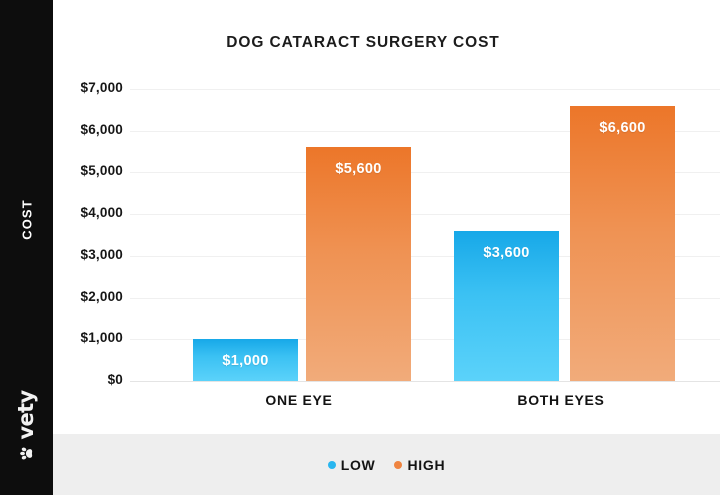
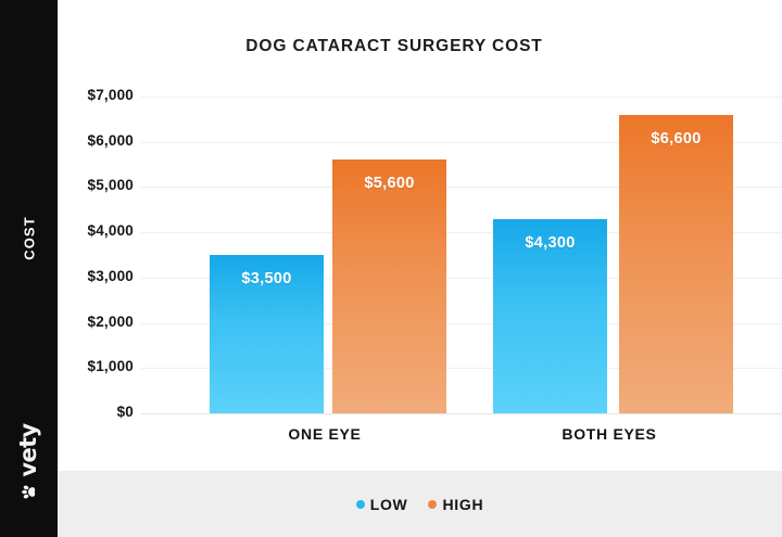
LOW/ONE EYE: $1,000 -> $3,500
LOW/BOTH EYES: $3,600 -> $4,300
